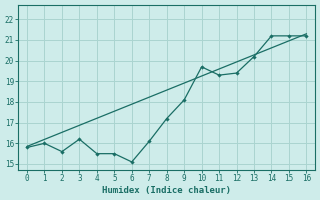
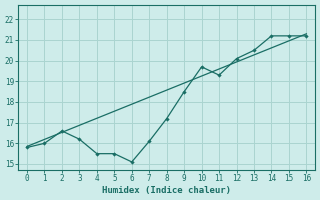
2: 15.6 -> 16.6
9: 18.1 -> 18.5
12: 19.4 -> 20.1
13: 20.2 -> 20.5
